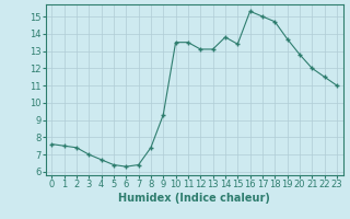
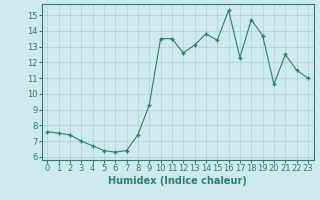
12: 13.1 -> 12.6
17: 15.0 -> 12.3
20: 12.8 -> 10.6
21: 12.0 -> 12.5
